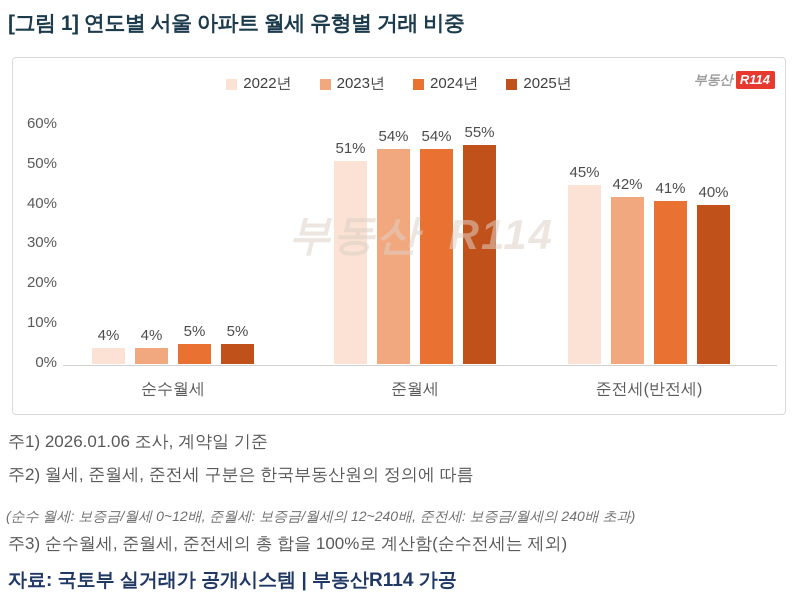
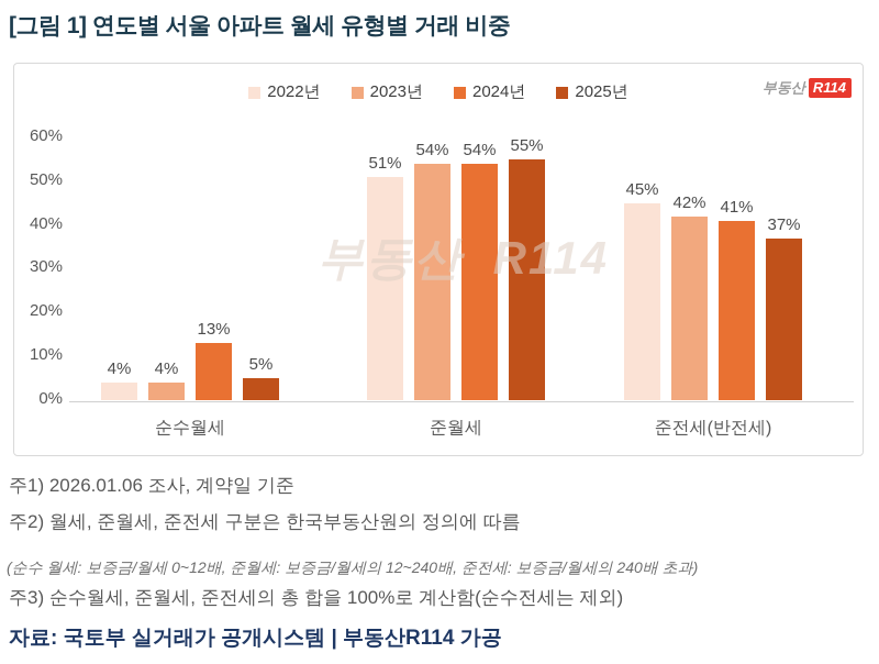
2024년/순수월세: 5% -> 13%
2025년/준전세(반전세): 40% -> 37%
